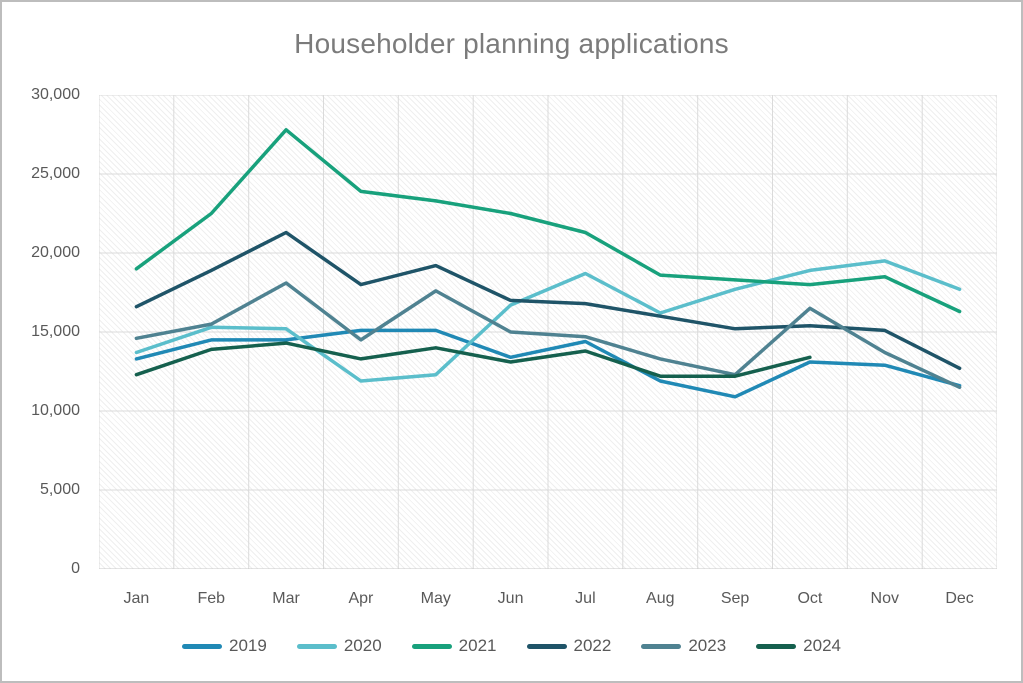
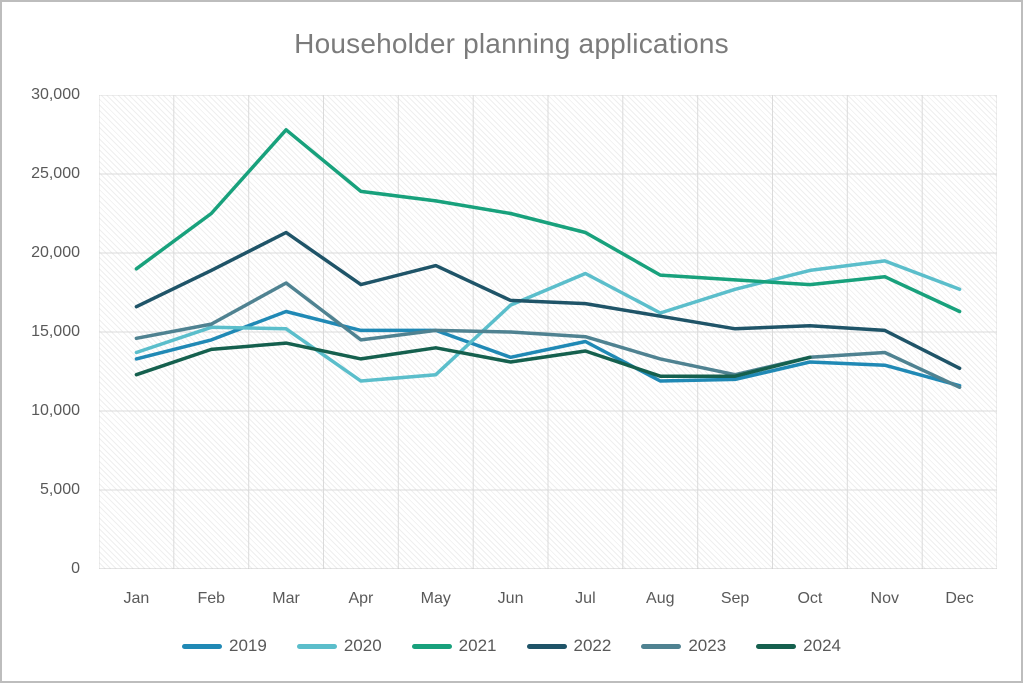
2019/Mar: 14500 -> 16300
2023/May: 17600 -> 15100
2019/Sep: 10900 -> 12000
2023/Oct: 16500 -> 13400
